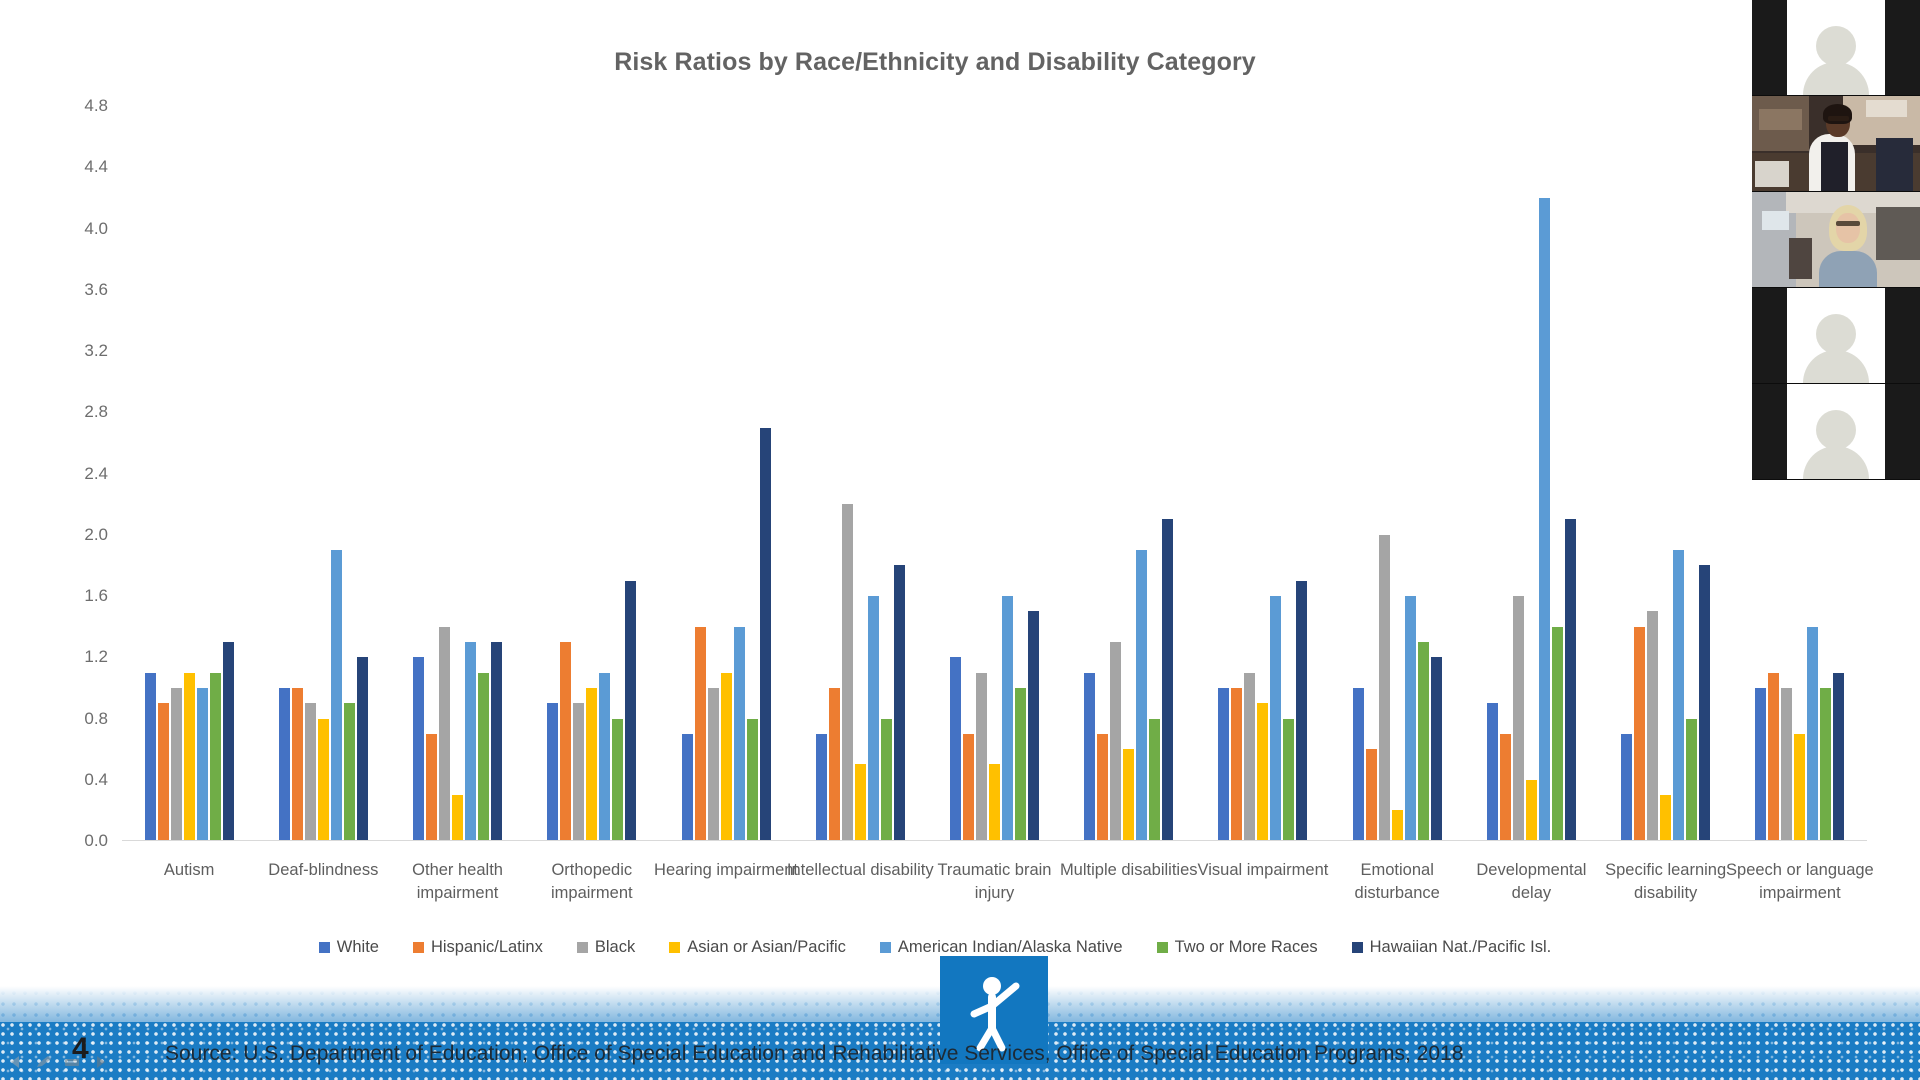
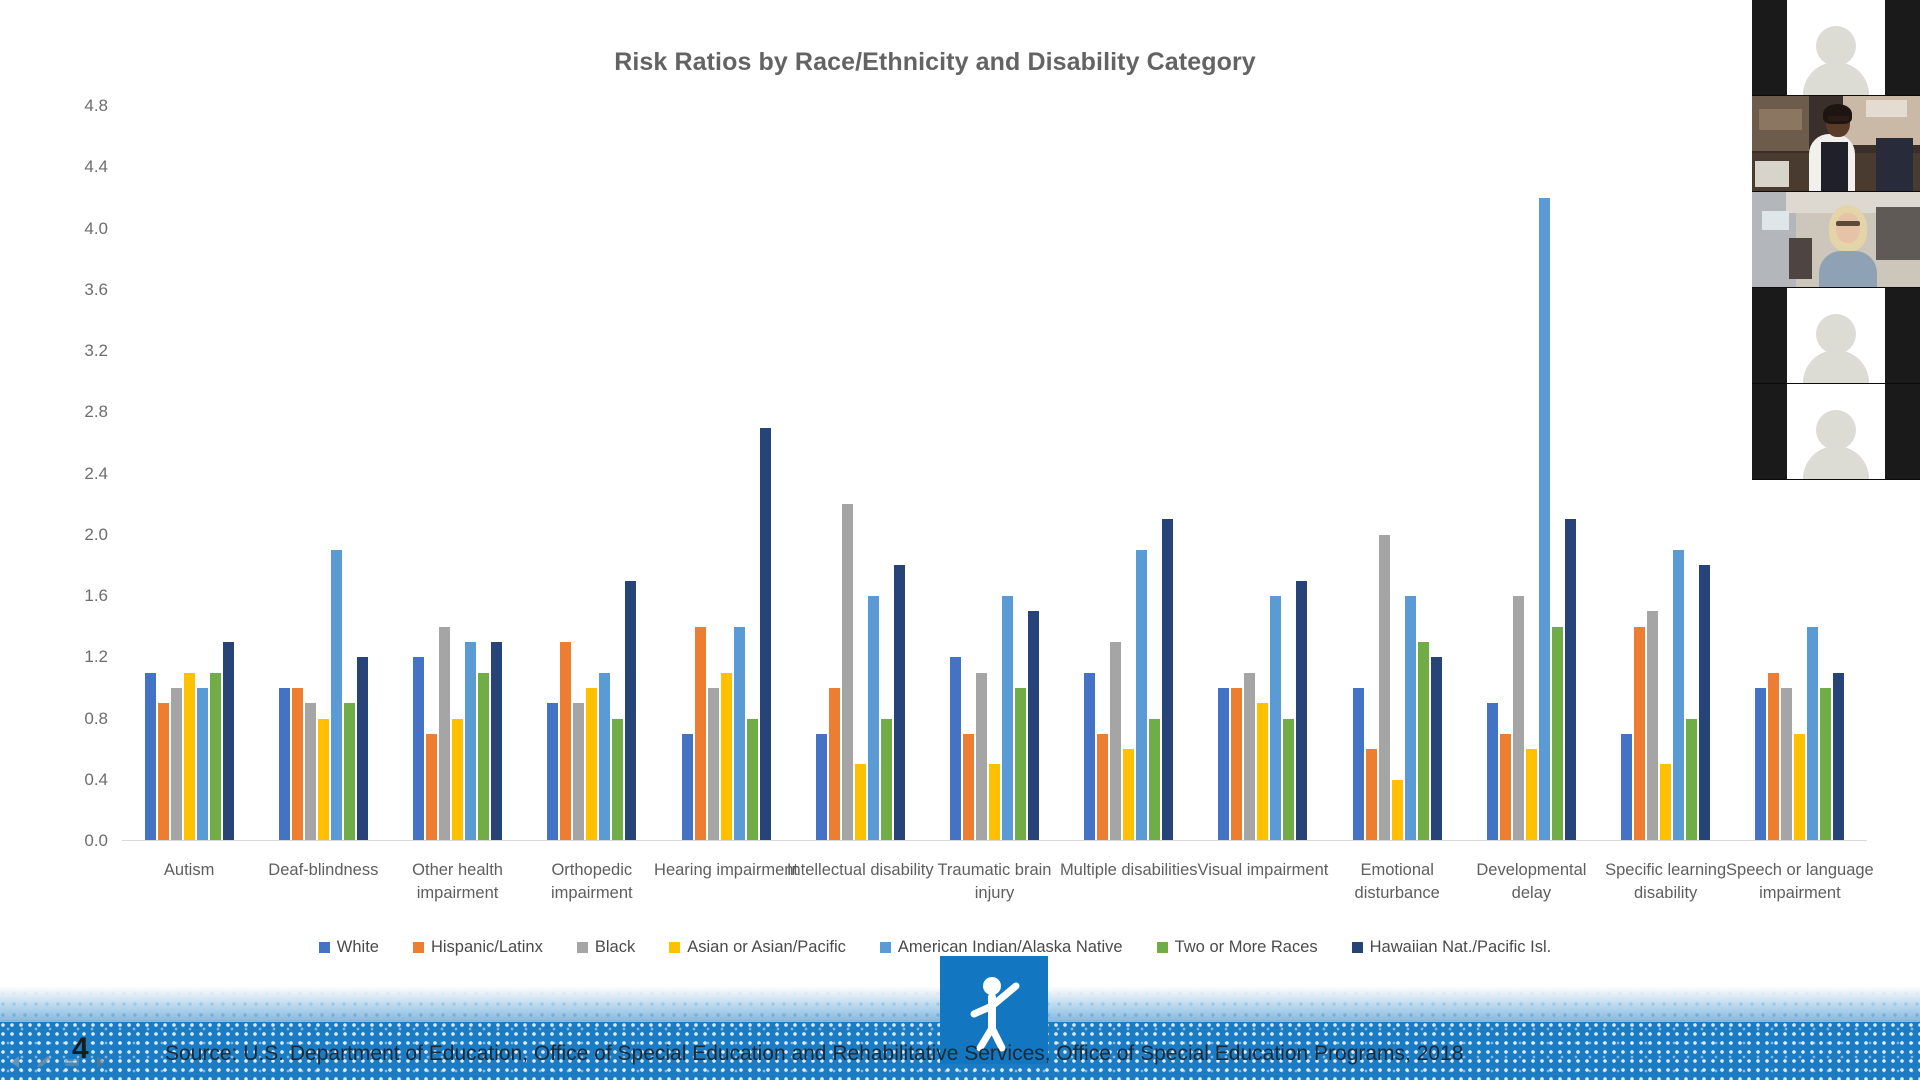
Asian or Asian/Pacific/Other health impairment: 0.3 -> 0.8
Asian or Asian/Pacific/Emotional disturbance: 0.2 -> 0.4
Asian or Asian/Pacific/Developmental delay: 0.4 -> 0.6
Asian or Asian/Pacific/Specific learning disability: 0.3 -> 0.5
